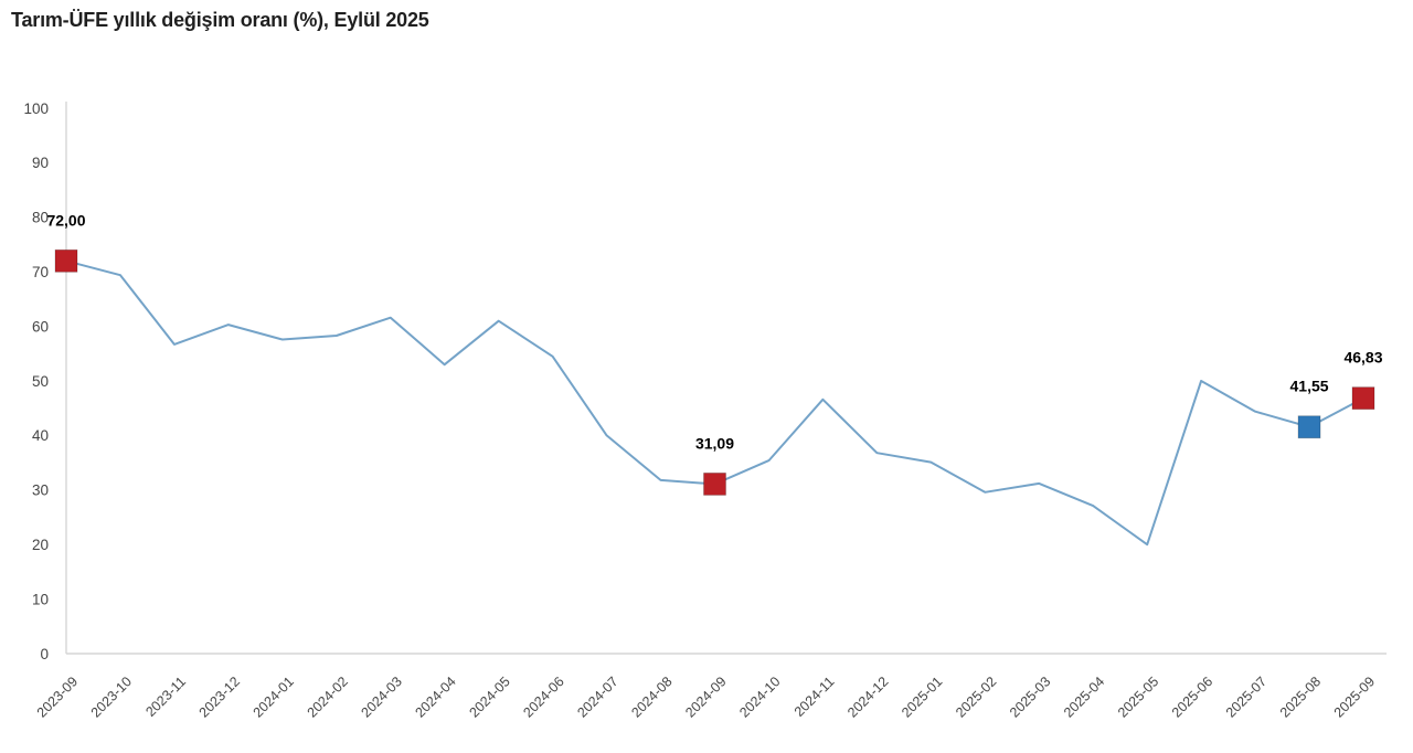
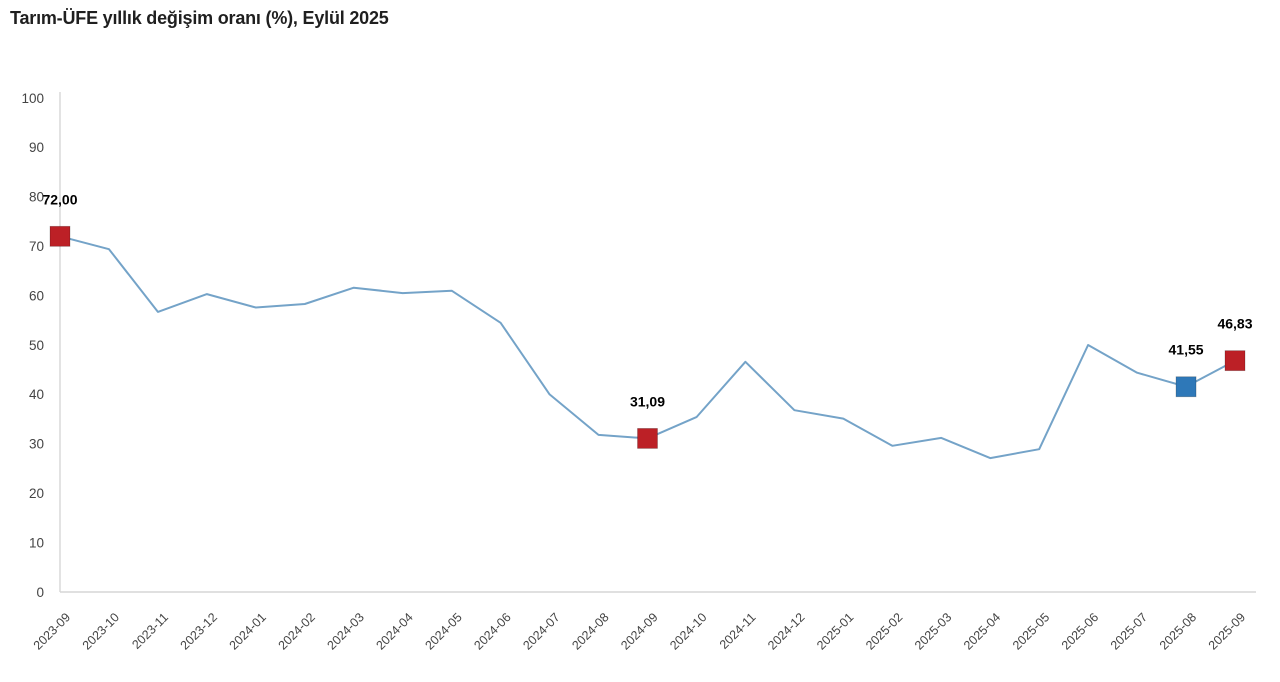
2024-04: 53 -> 60
2025-05: 20 -> 29
